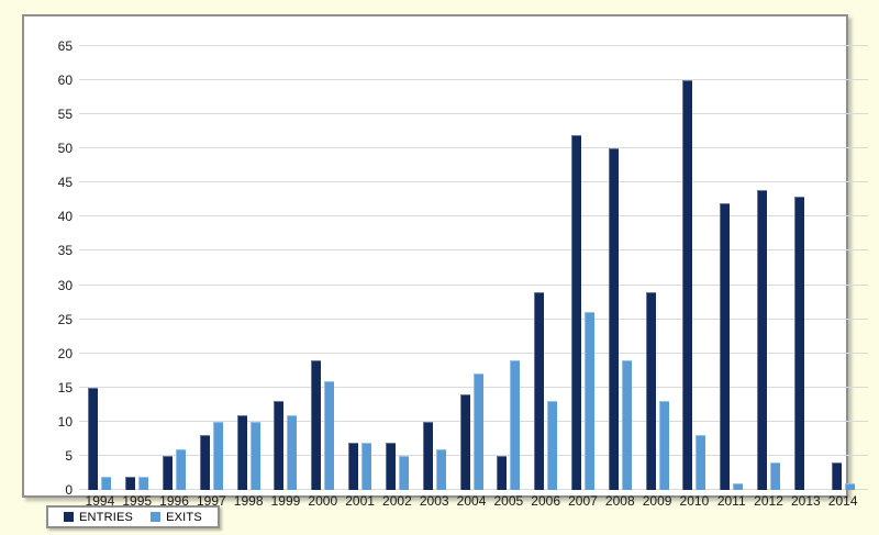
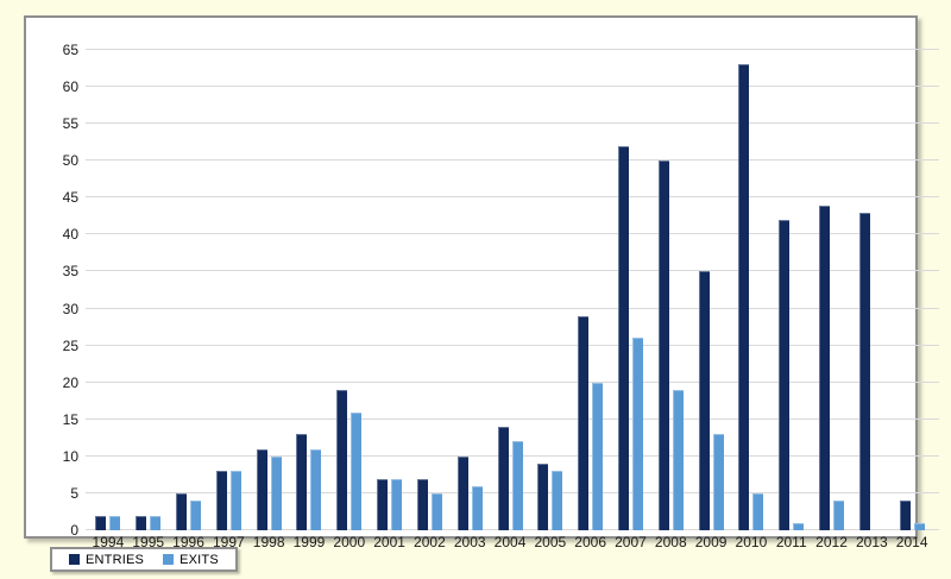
ENTRIES/1994: 15 -> 2
EXITS/1996: 6 -> 4
EXITS/1997: 10 -> 8
EXITS/2004: 17 -> 12
ENTRIES/2005: 5 -> 9
EXITS/2005: 19 -> 8
EXITS/2006: 13 -> 20
ENTRIES/2009: 29 -> 35
ENTRIES/2010: 60 -> 63
EXITS/2010: 8 -> 5
